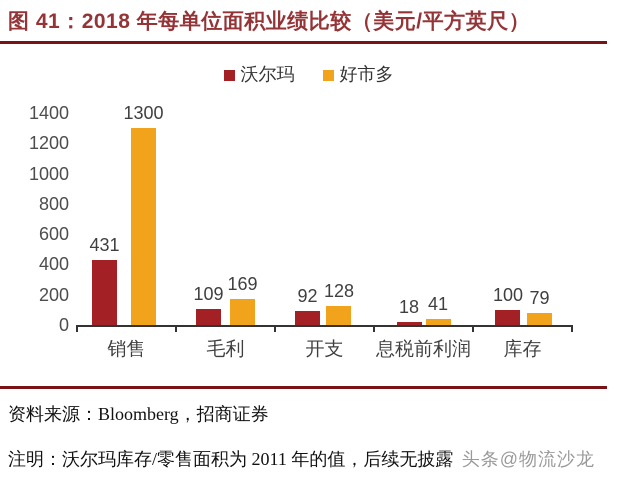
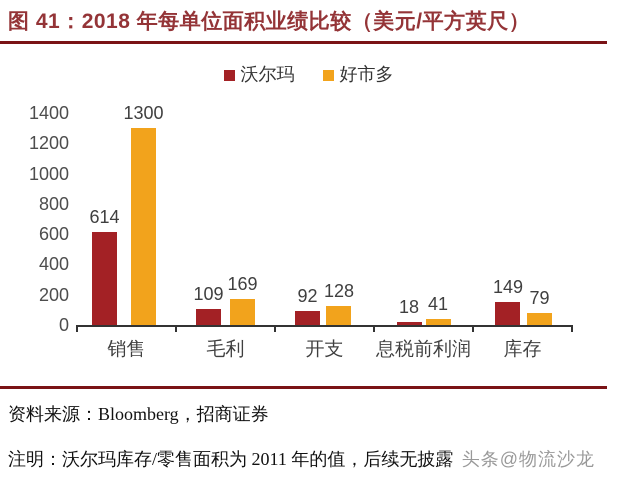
沃尔玛/销售: 431 -> 614
沃尔玛/库存: 100 -> 149
